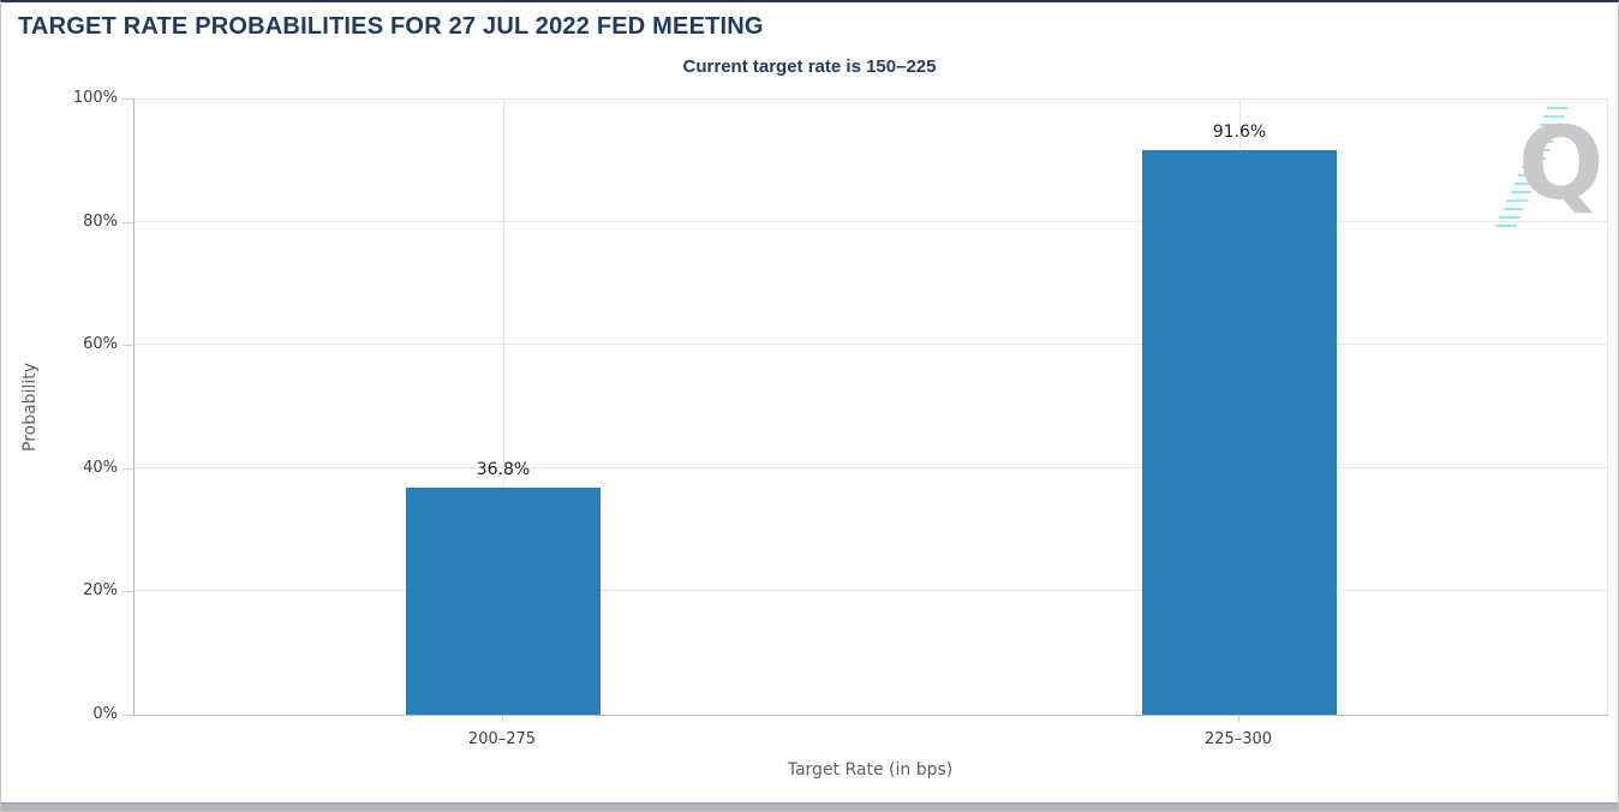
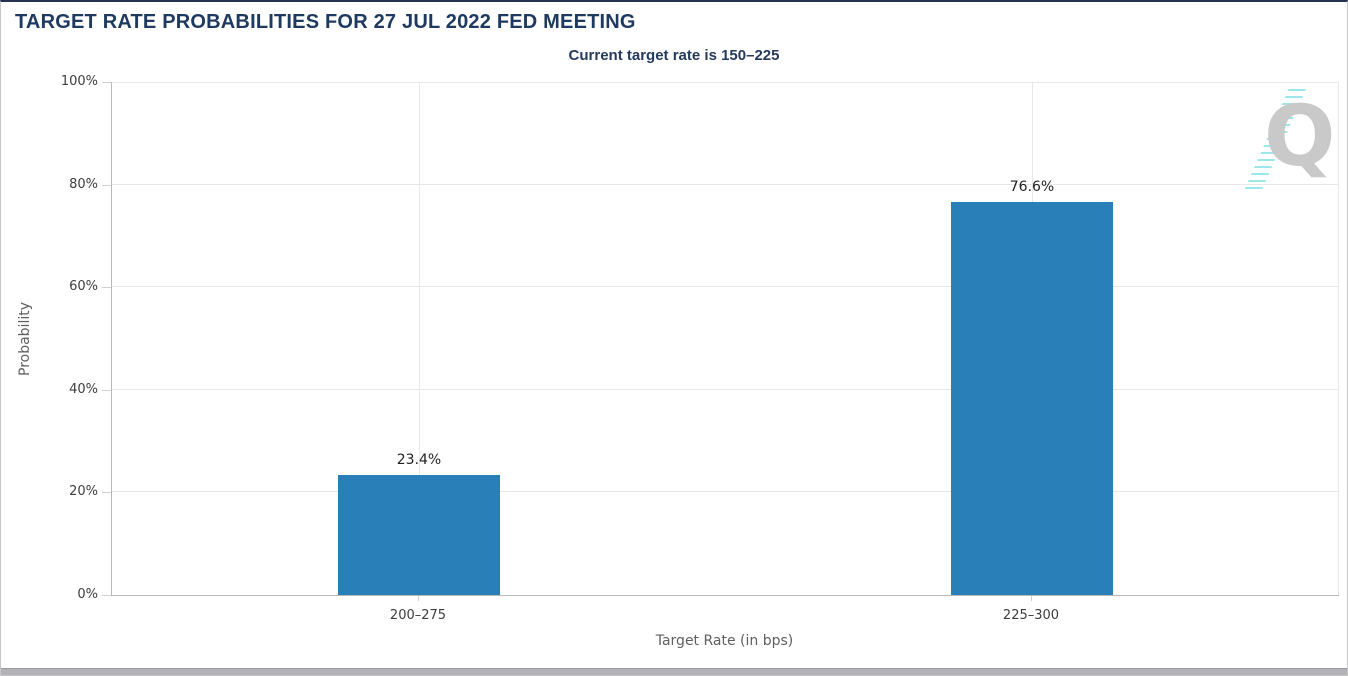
200–275: 36.8% -> 23.4%
225–300: 91.6% -> 76.6%
